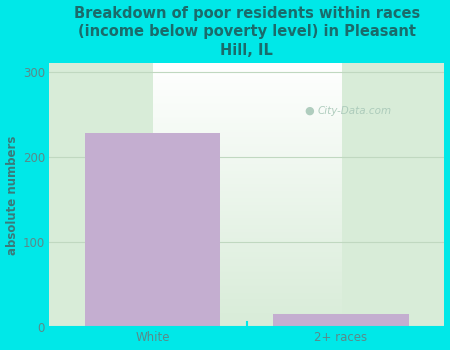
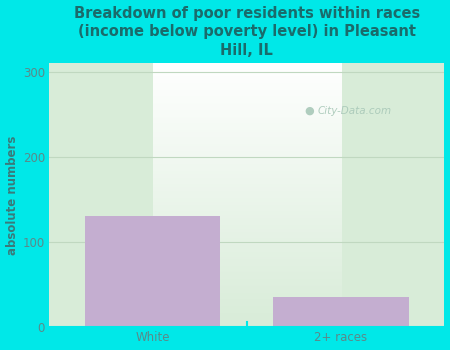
White: 228 -> 130
2+ races: 15 -> 36
